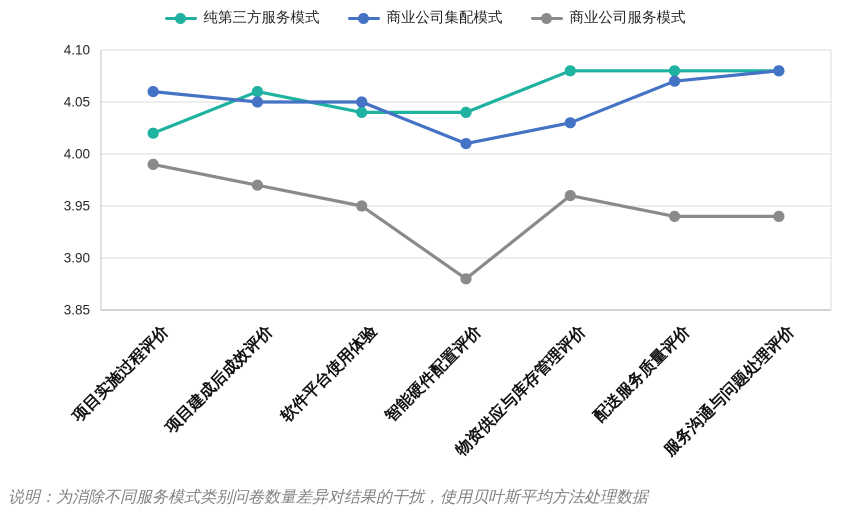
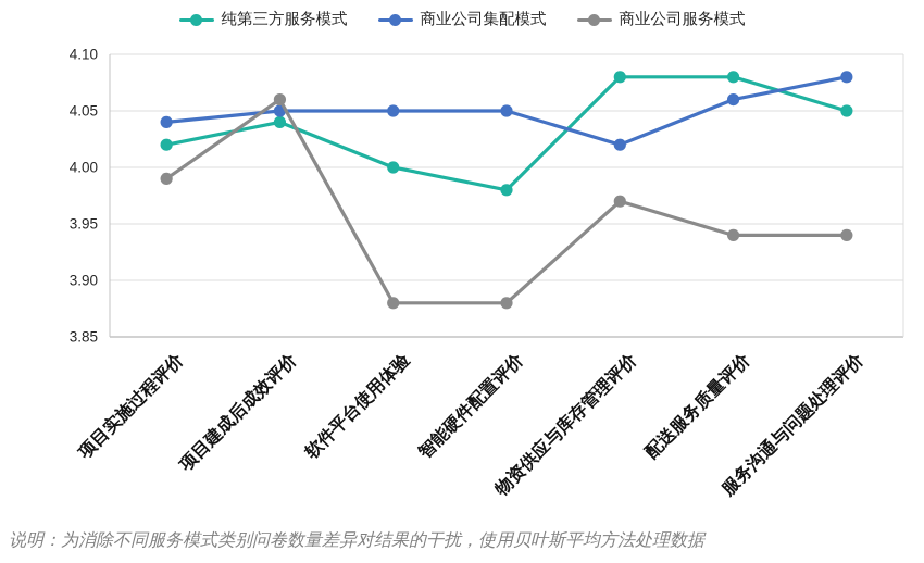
商业公司集配模式/项目实施过程评价: 4.06 -> 4.04
纯第三方服务模式/项目建成后成效评价: 4.06 -> 4.04
商业公司服务模式/项目建成后成效评价: 3.97 -> 4.06
纯第三方服务模式/软件平台使用体验: 4.04 -> 4.00
商业公司服务模式/软件平台使用体验: 3.95 -> 3.88
纯第三方服务模式/智能硬件配置评价: 4.04 -> 3.98
商业公司集配模式/智能硬件配置评价: 4.01 -> 4.05
商业公司集配模式/物资供应与库存管理评价: 4.03 -> 4.02
商业公司服务模式/物资供应与库存管理评价: 3.96 -> 3.97
商业公司集配模式/配送服务质量评价: 4.07 -> 4.06
纯第三方服务模式/服务沟通与问题处理评价: 4.08 -> 4.05
